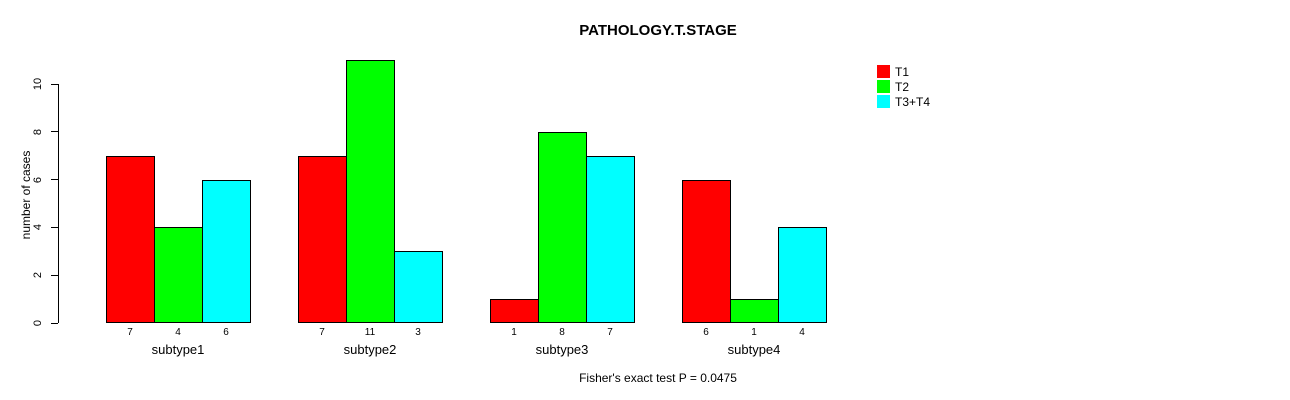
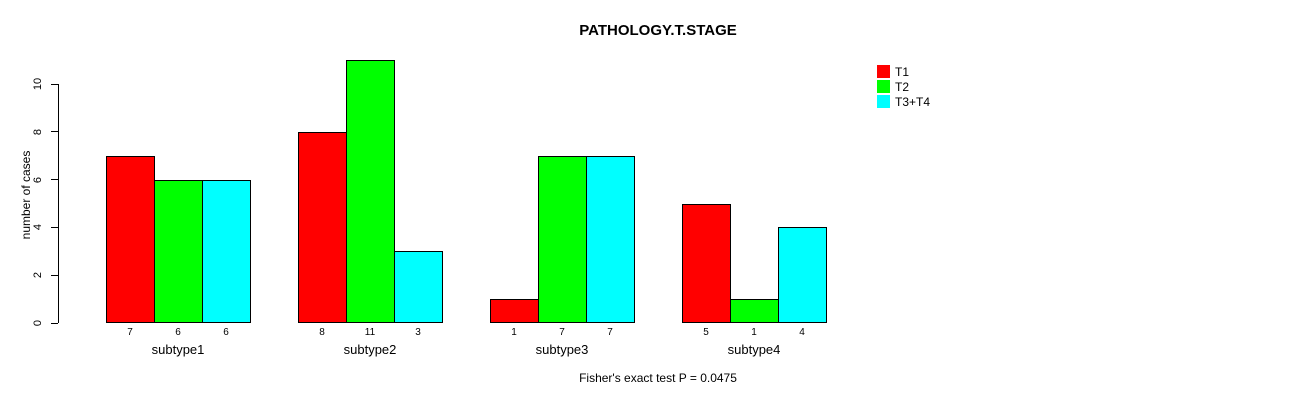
T2/subtype1: 4 -> 6
T1/subtype2: 7 -> 8
T2/subtype3: 8 -> 7
T1/subtype4: 6 -> 5
